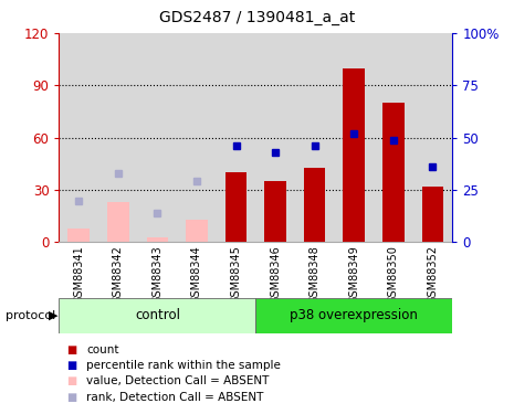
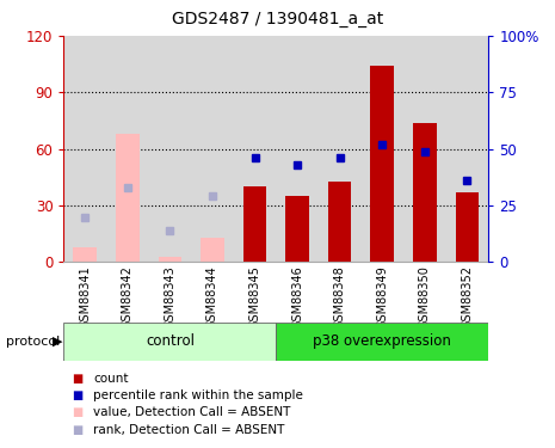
GSM88342: 23 -> 68
GSM88349: 100 -> 104
GSM88350: 80 -> 74
GSM88352: 32 -> 37
